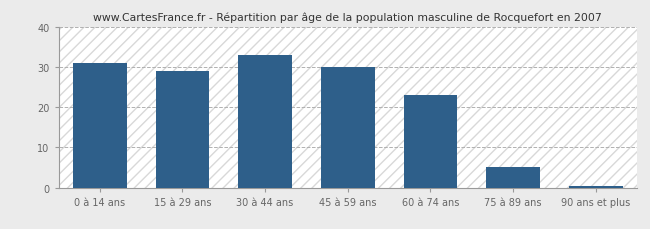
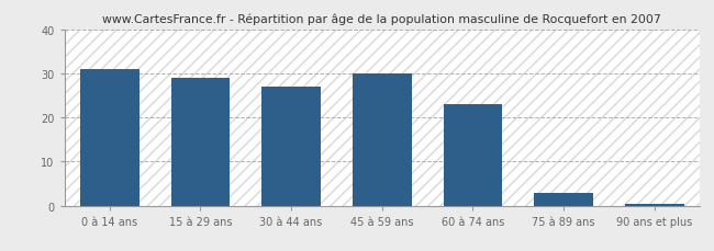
30 à 44 ans: 33.0 -> 27.0
75 à 89 ans: 5.0 -> 3.0
